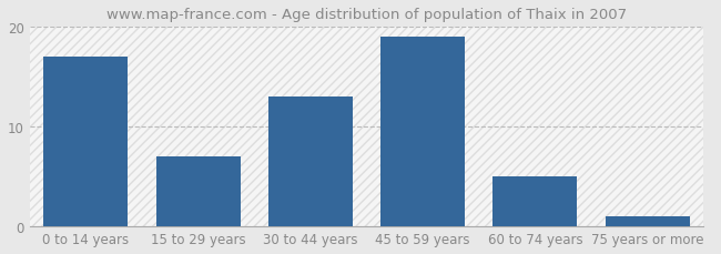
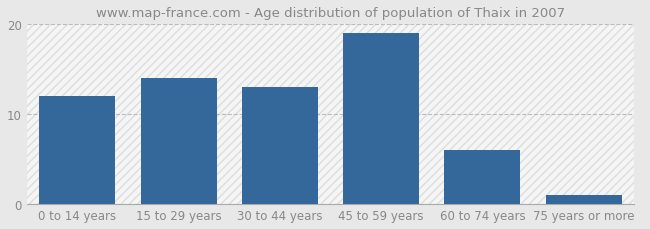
0 to 14 years: 17 -> 12
15 to 29 years: 7 -> 14
60 to 74 years: 5 -> 6
